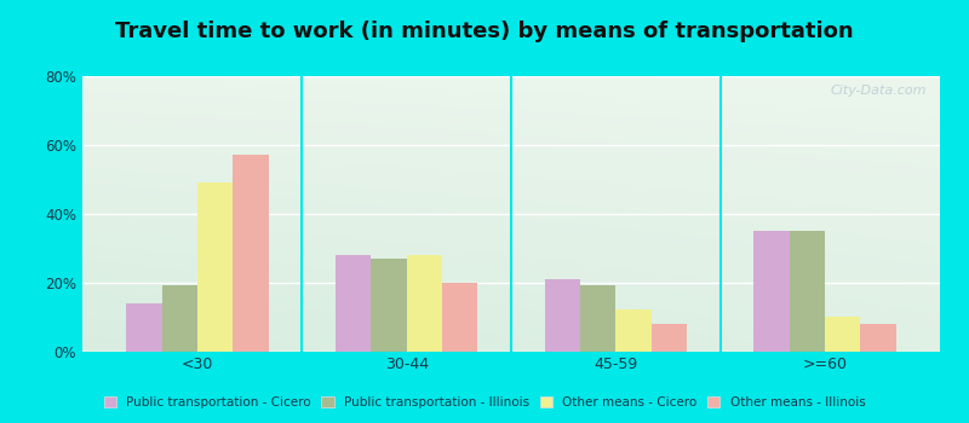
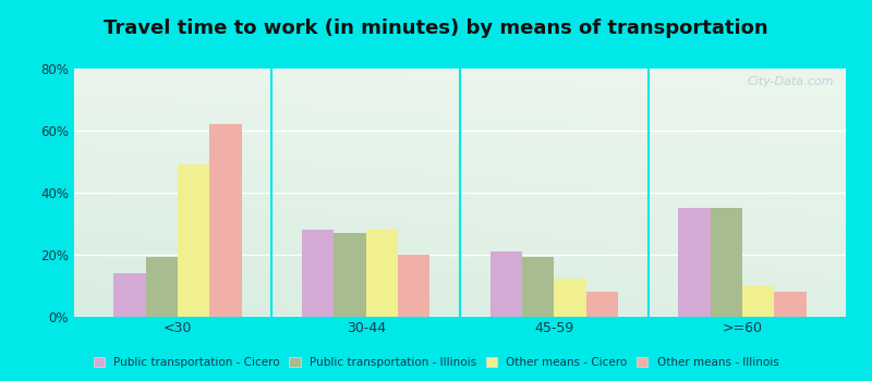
Other means - Illinois/<30: 57% -> 62%
